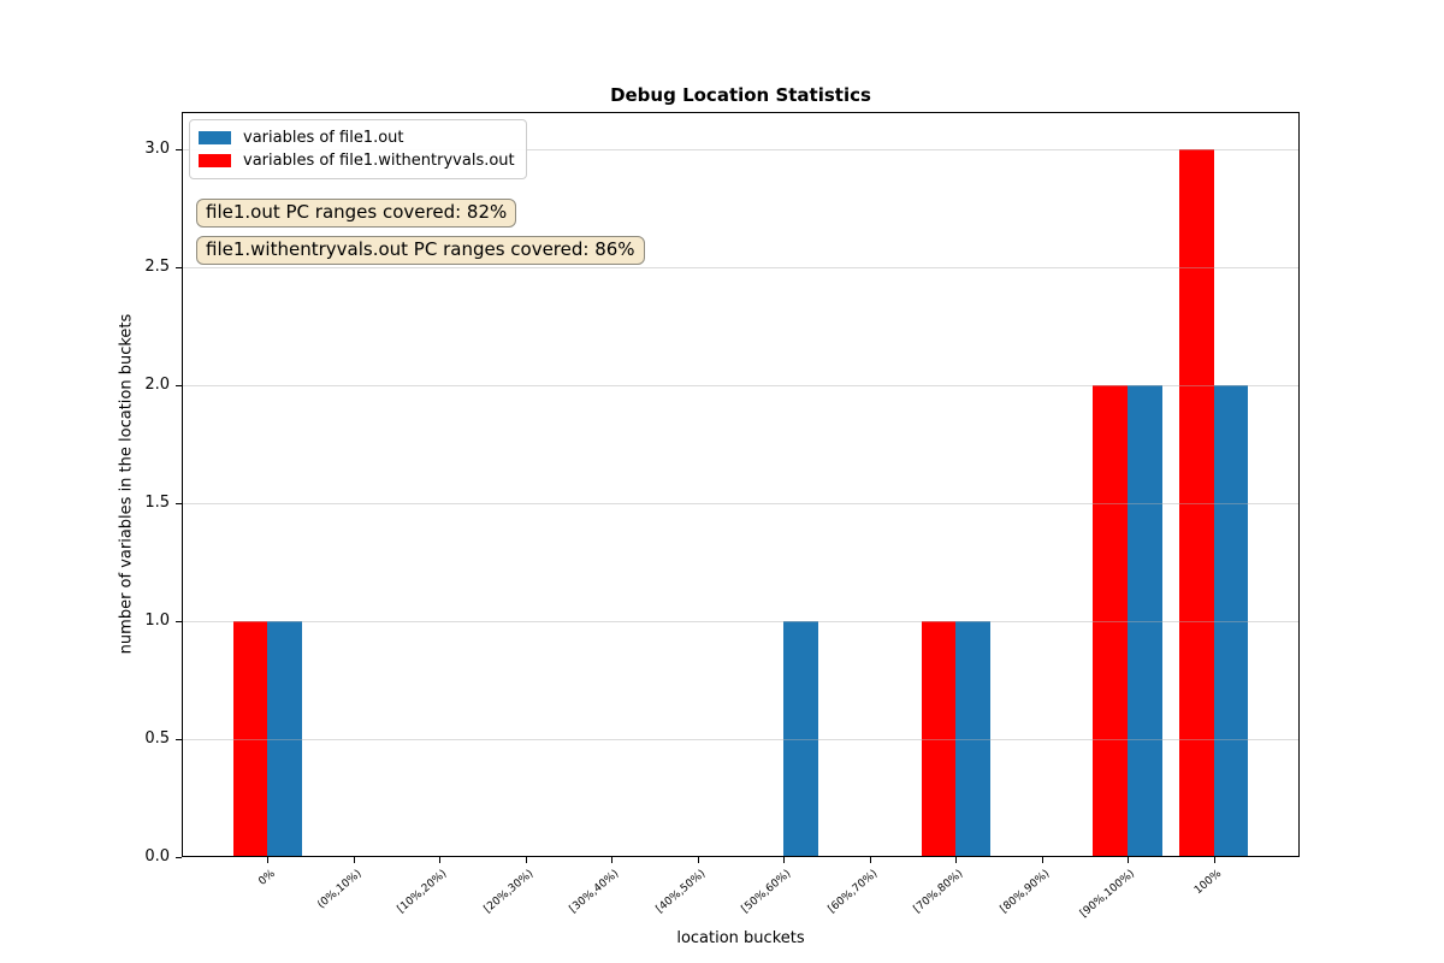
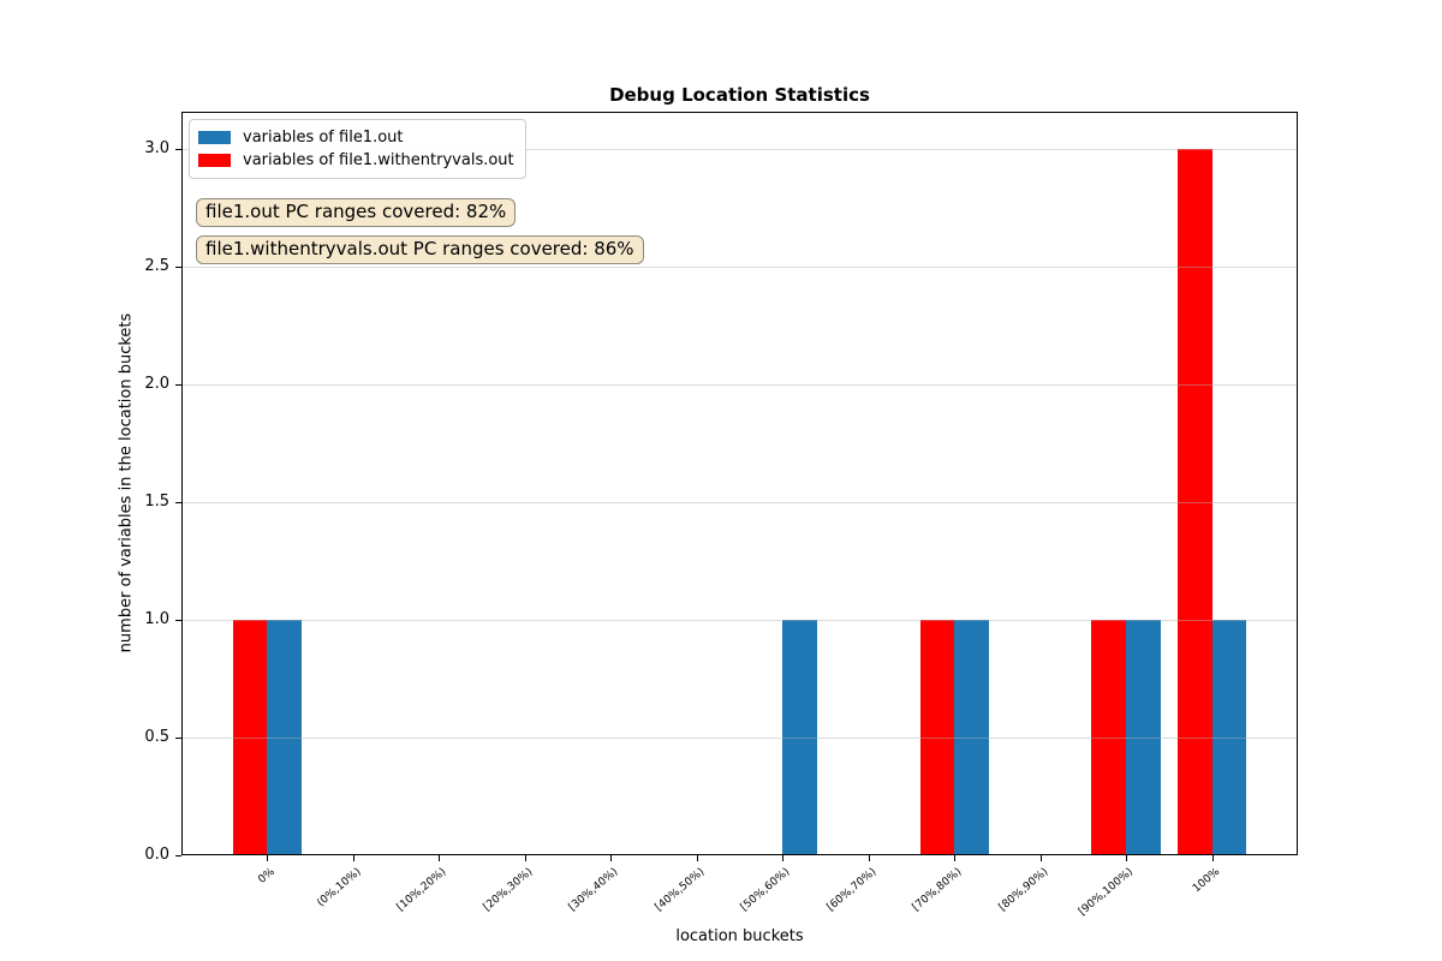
variables of file1.withentryvals.out/[90%,100%): 2 -> 1
variables of file1.out/[90%,100%): 2 -> 1
variables of file1.out/100%: 2 -> 1
